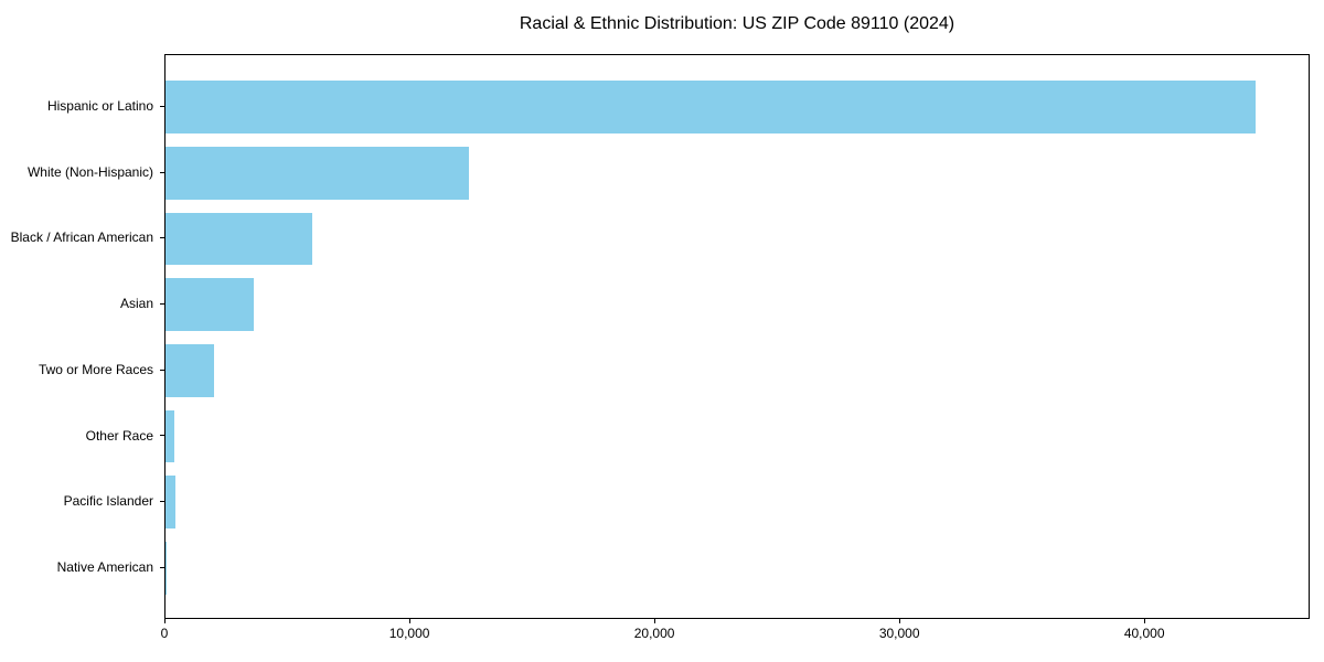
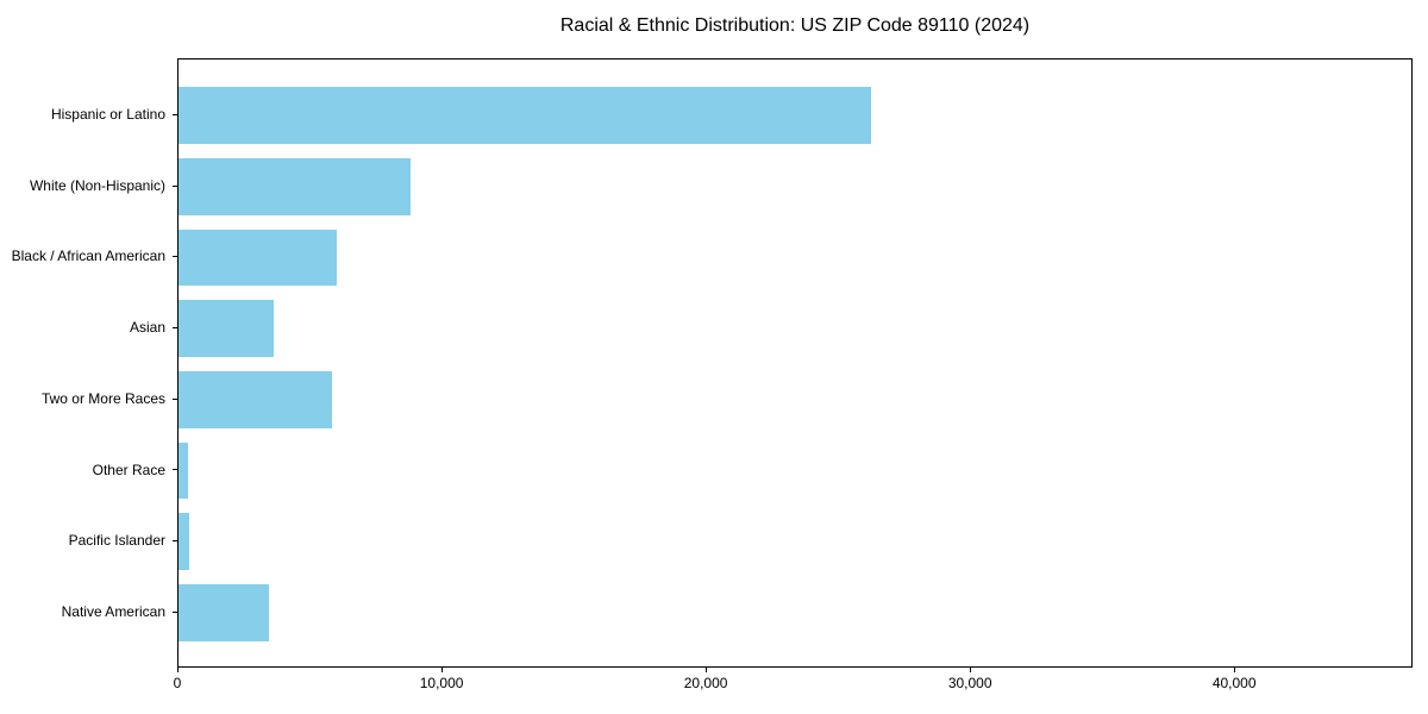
Hispanic or Latino: 44500 -> 26200
White (Non-Hispanic): 12400 -> 8800
Two or More Races: 2000 -> 5800
Native American: 100 -> 3400
